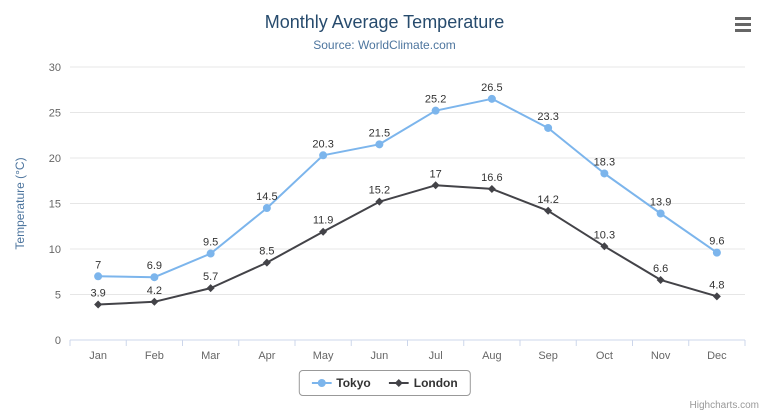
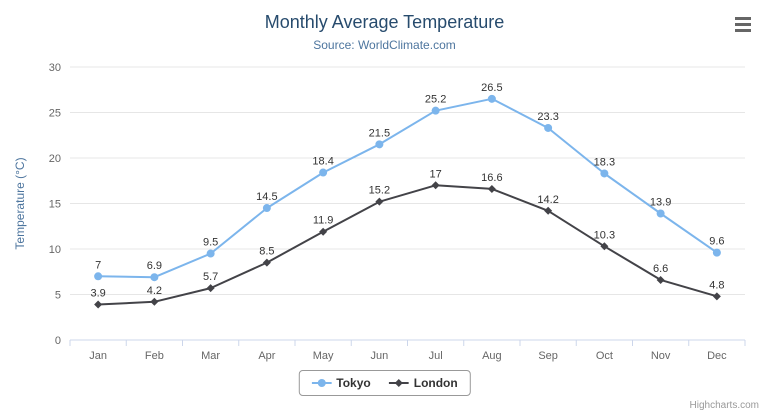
Tokyo/May: 20.3 -> 18.4
